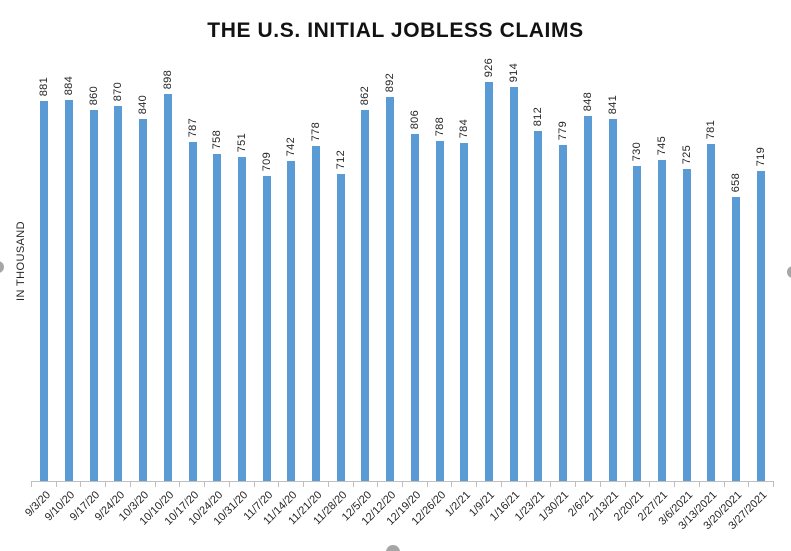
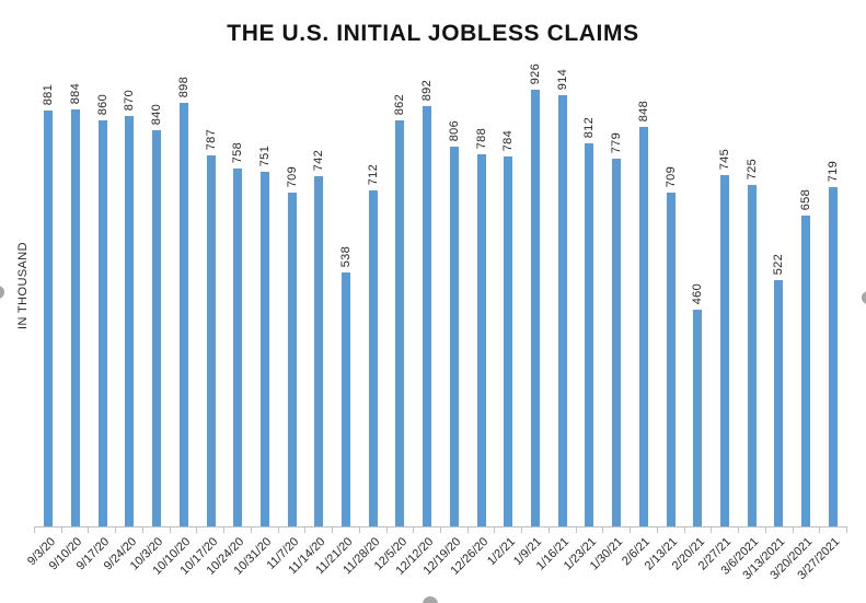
11/21/20: 778 -> 538
2/13/21: 841 -> 709
2/20/21: 730 -> 460
3/13/2021: 781 -> 522
